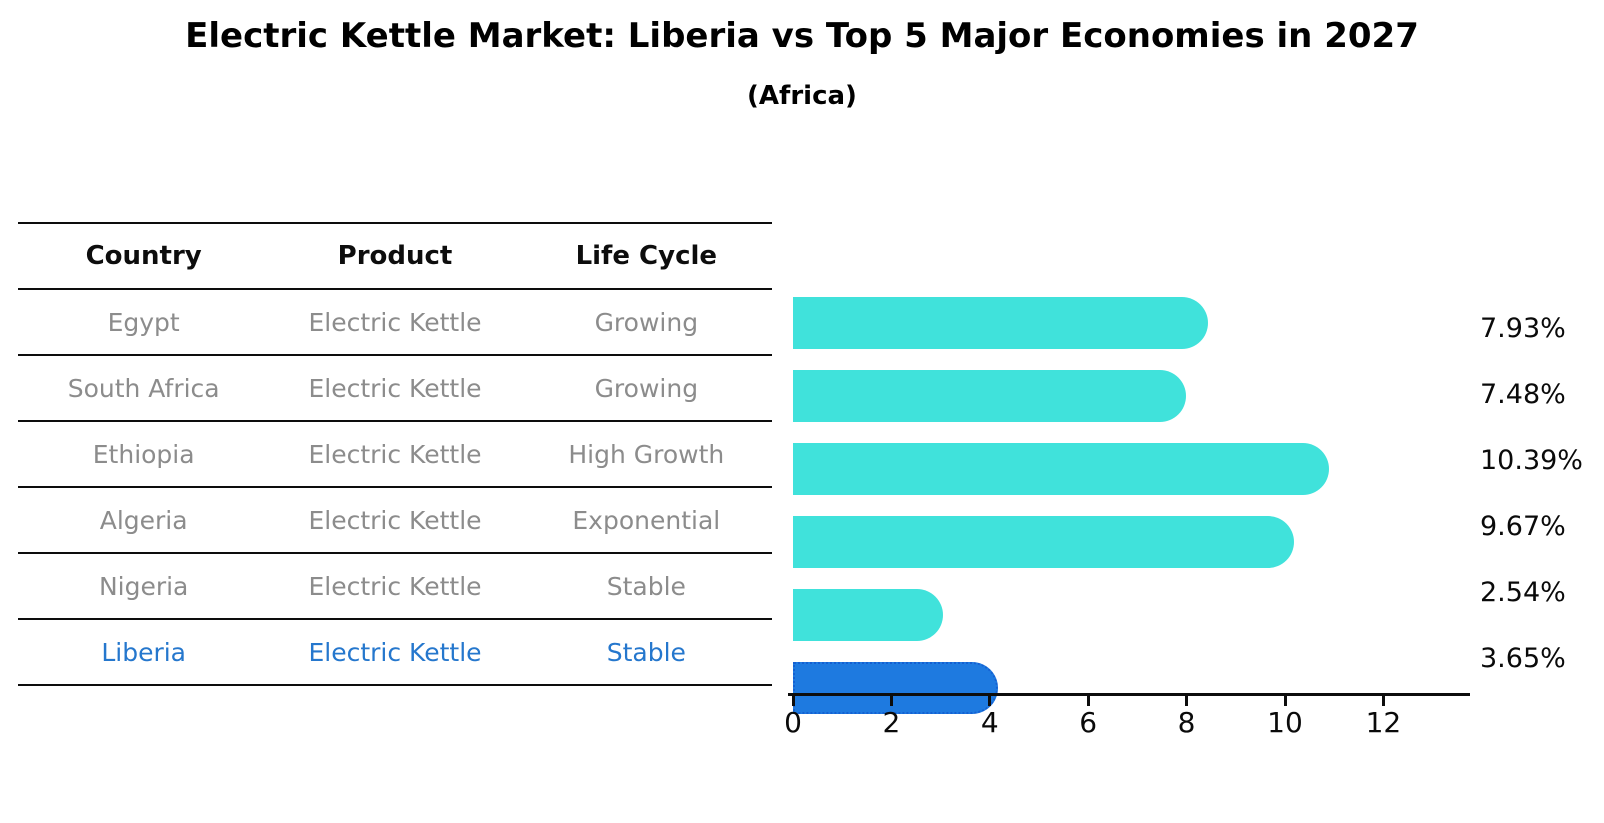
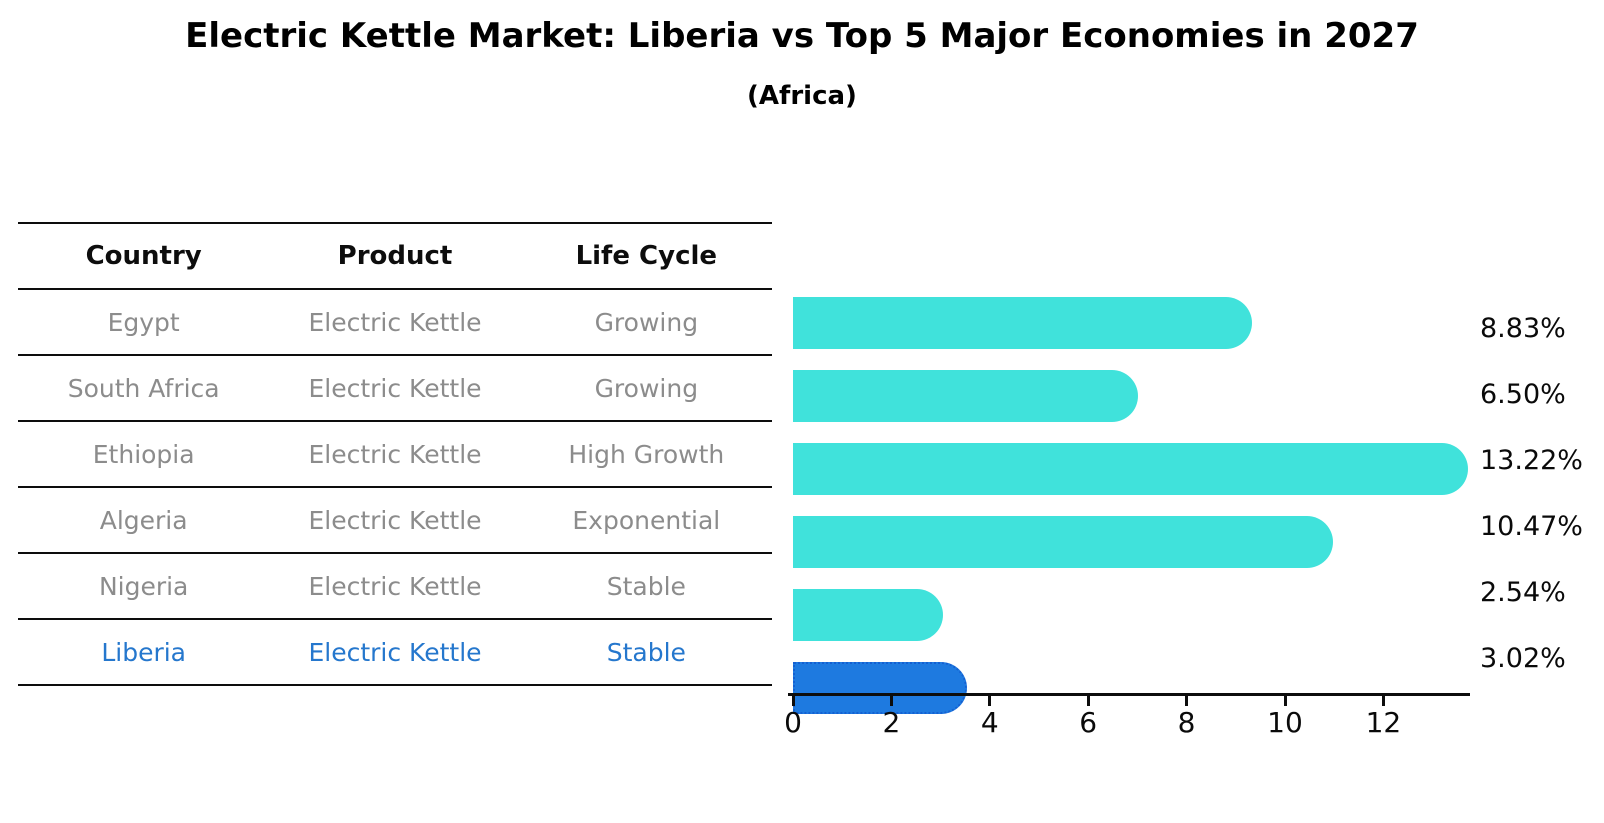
Egypt: 7.93% -> 8.83%
South Africa: 7.48% -> 6.50%
Ethiopia: 10.39% -> 13.22%
Algeria: 9.67% -> 10.47%
Liberia: 3.65% -> 3.02%
